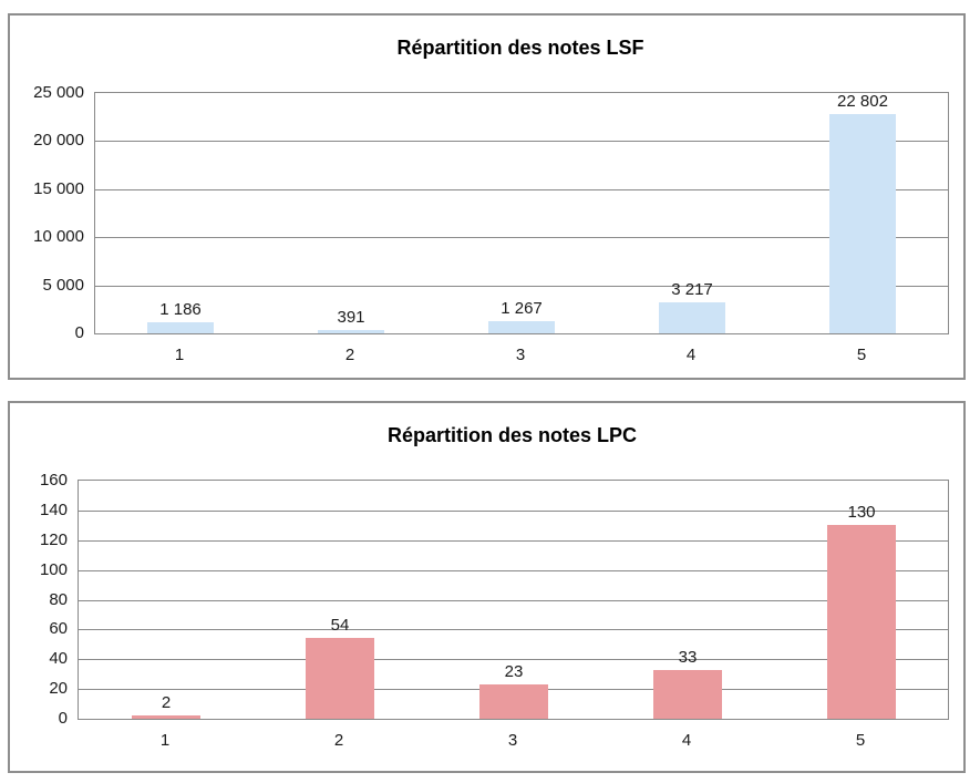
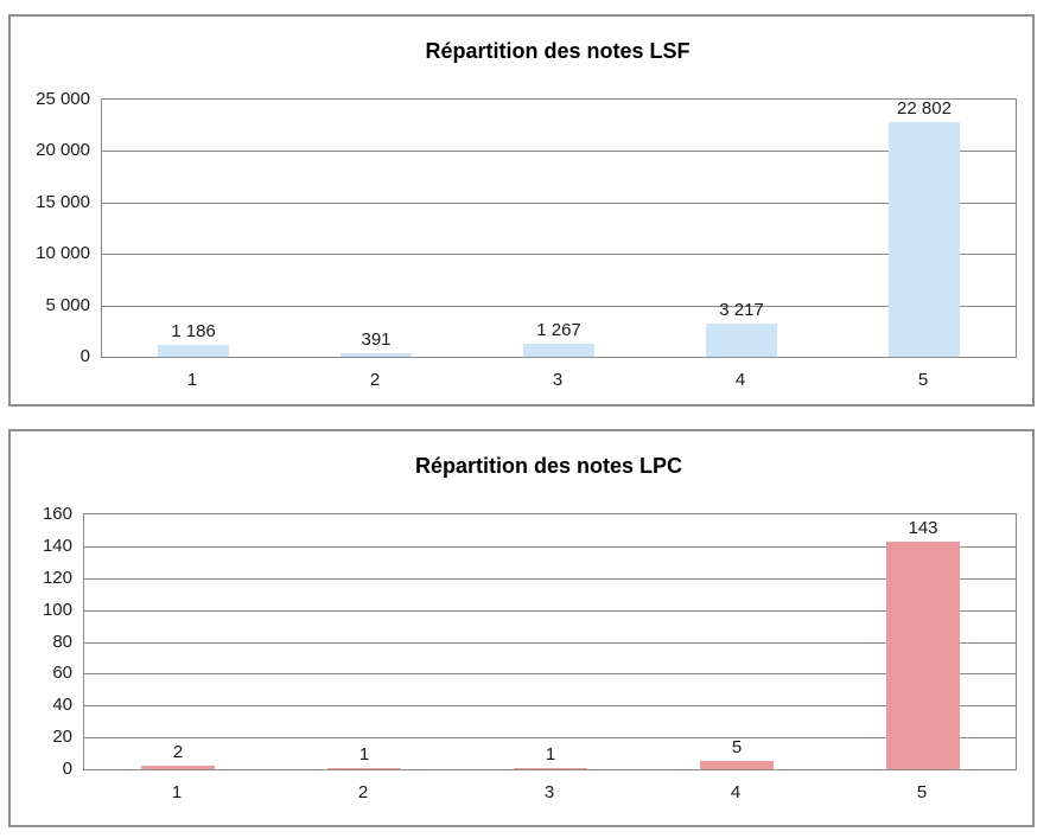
Répartition des notes LPC/2: 54 -> 1
Répartition des notes LPC/3: 23 -> 1
Répartition des notes LPC/4: 33 -> 5
Répartition des notes LPC/5: 130 -> 143
